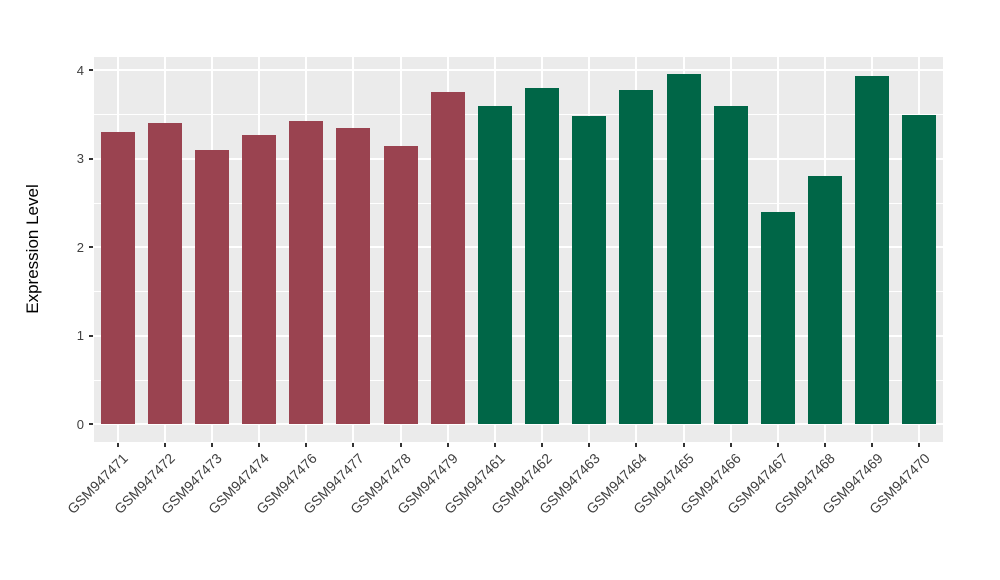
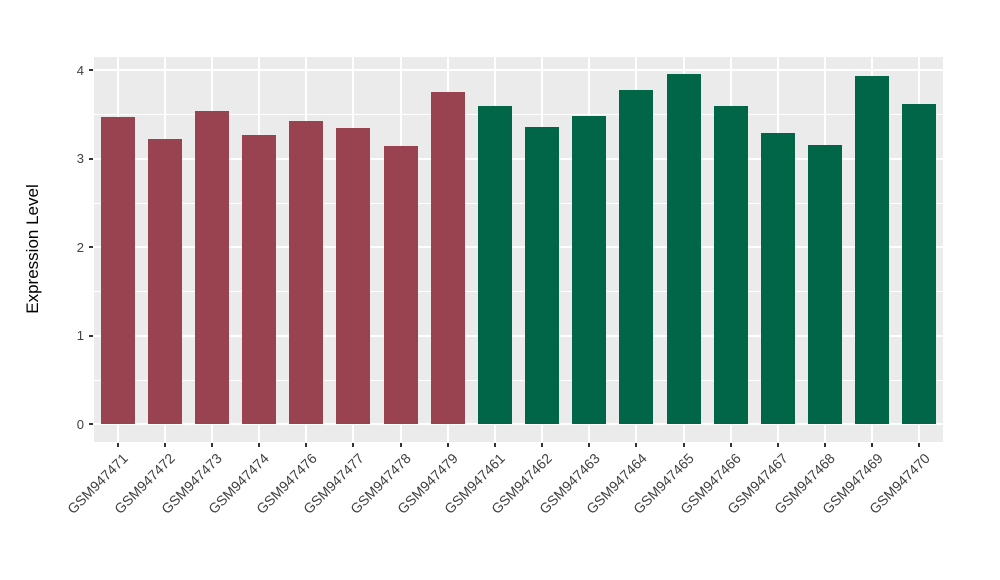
GSM947471: 3.3 -> 3.5
GSM947472: 3.4 -> 3.2
GSM947473: 3.1 -> 3.5
GSM947462: 3.8 -> 3.4
GSM947467: 2.4 -> 3.3
GSM947468: 2.8 -> 3.2
GSM947470: 3.5 -> 3.6
